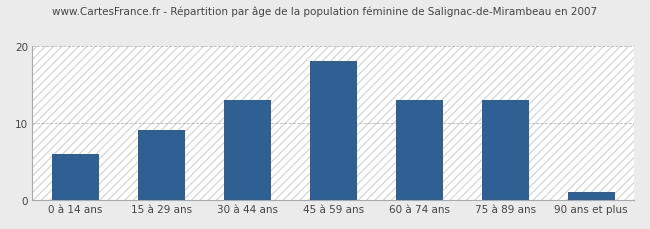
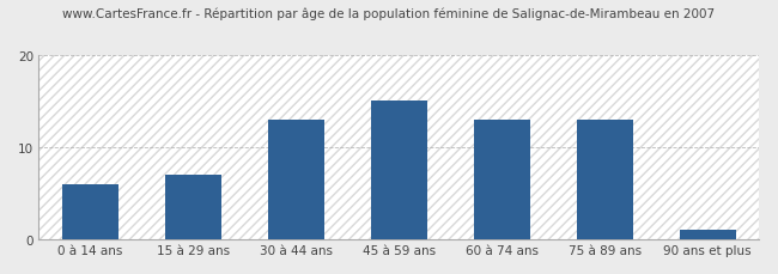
15 à 29 ans: 9 -> 7
45 à 59 ans: 18 -> 15
